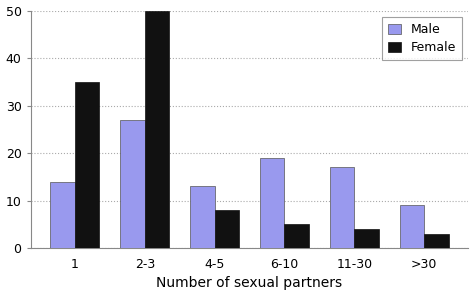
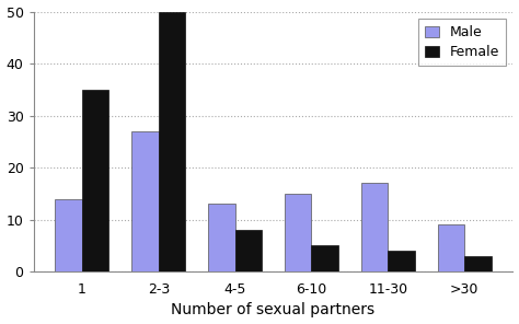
Male/6-10: 19 -> 15
